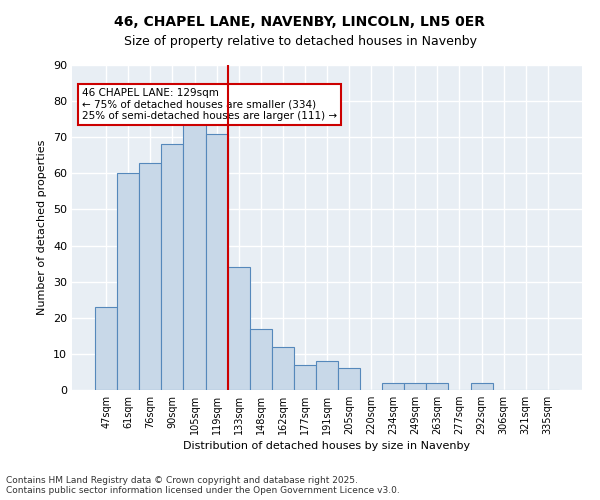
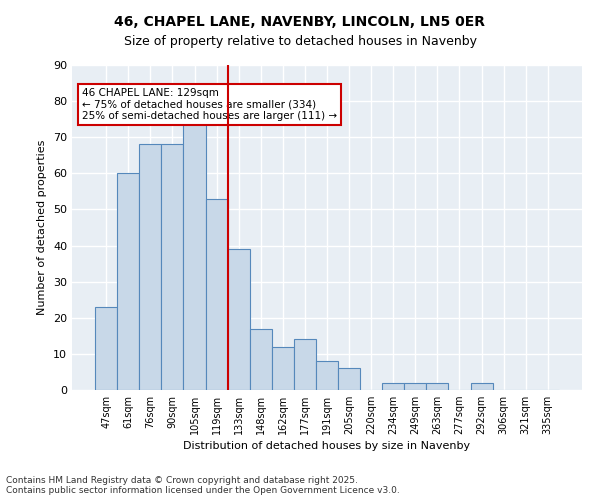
76sqm: 63 -> 68
119sqm: 71 -> 53
133sqm: 34 -> 39
177sqm: 7 -> 14
